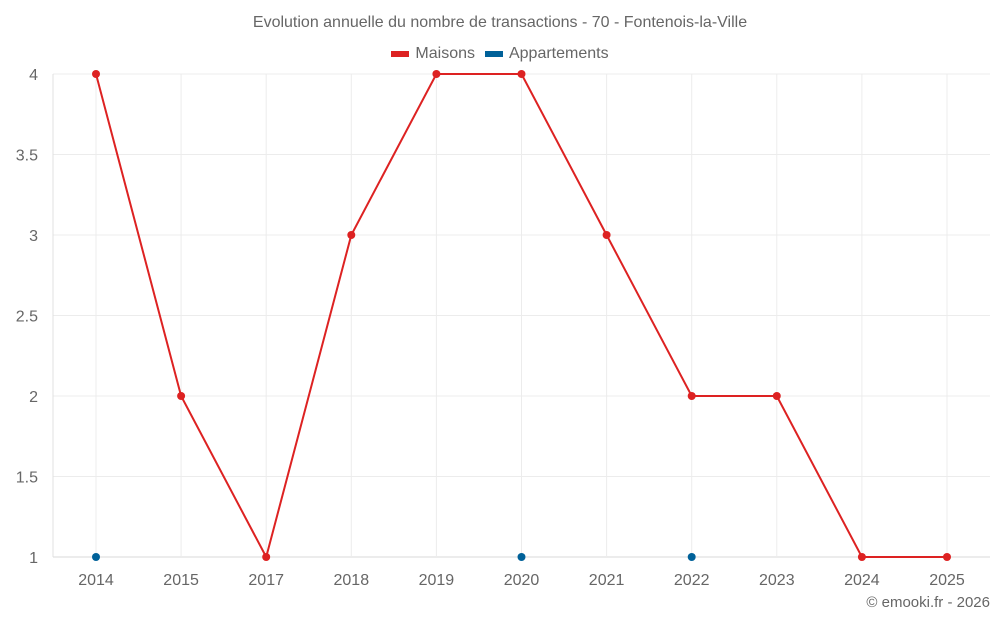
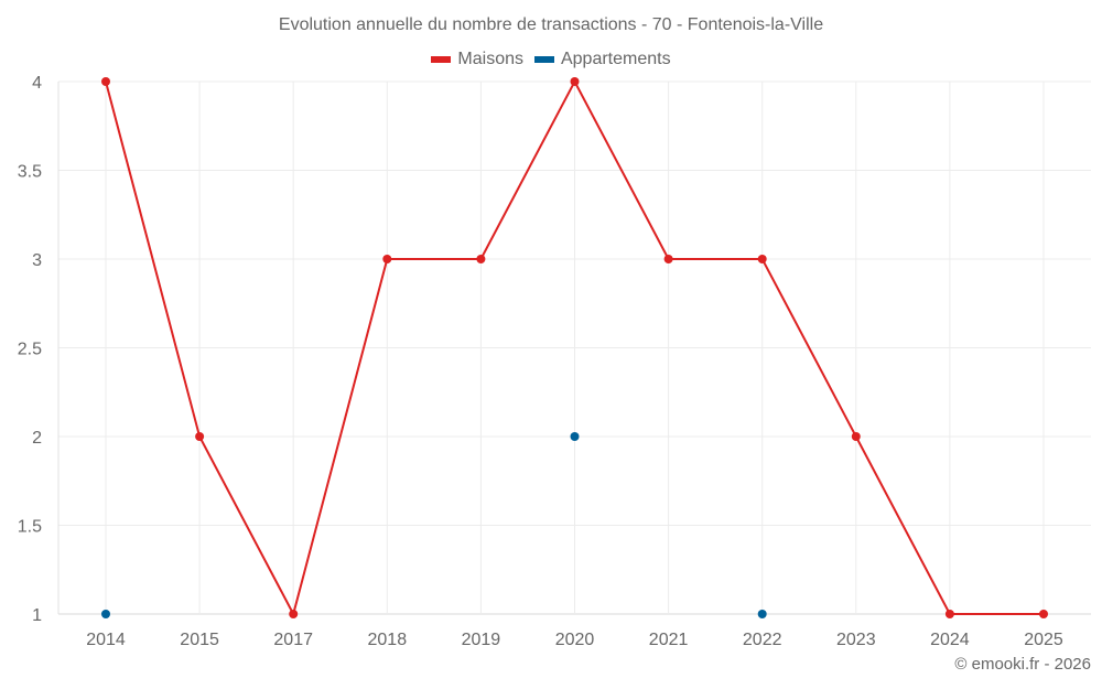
Maisons/2019: 4 -> 3
Appartements/2020: 1 -> 2
Maisons/2022: 2 -> 3
